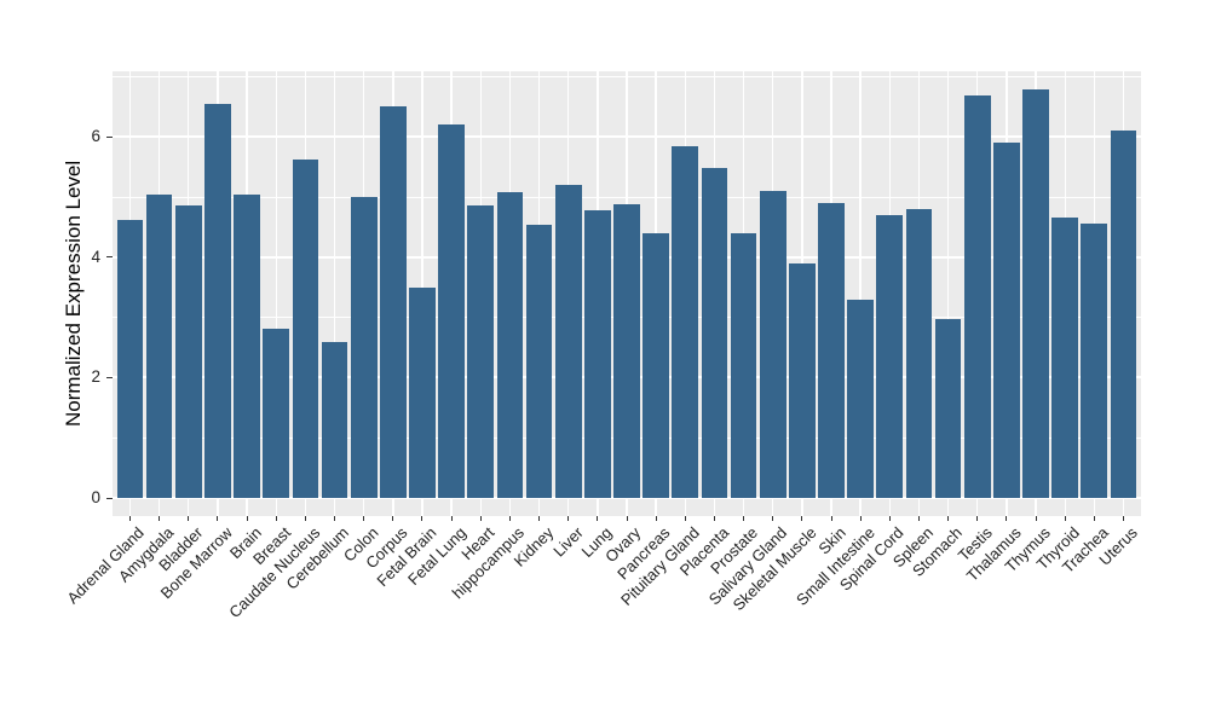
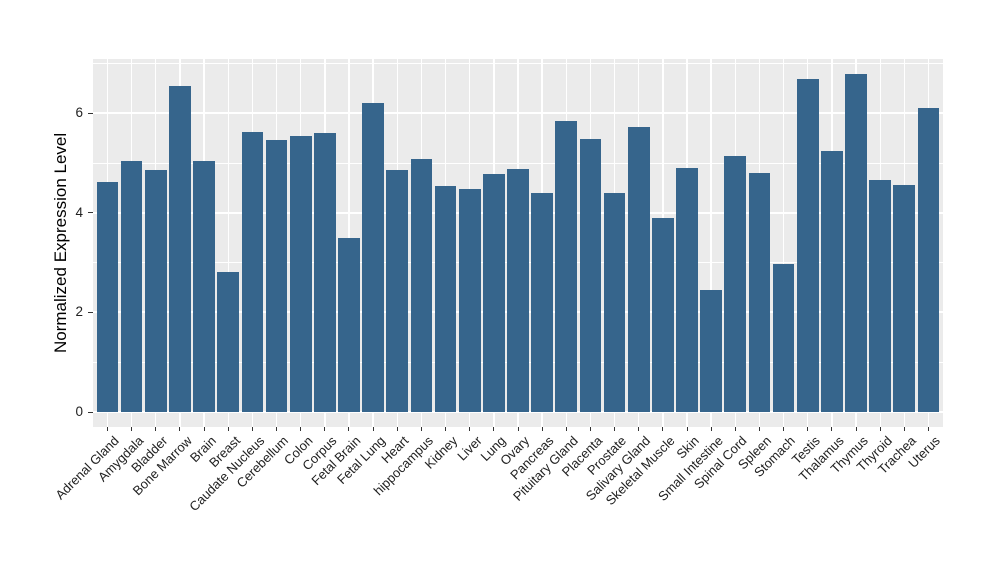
Cerebellum: 2.6 -> 5.5
Colon: 5.0 -> 5.5
Corpus: 6.5 -> 5.6
Liver: 5.2 -> 4.5
Salivary Gland: 5.1 -> 5.7
Small Intestine: 3.3 -> 2.5
Spinal Cord: 4.7 -> 5.2
Thalamus: 5.9 -> 5.2
